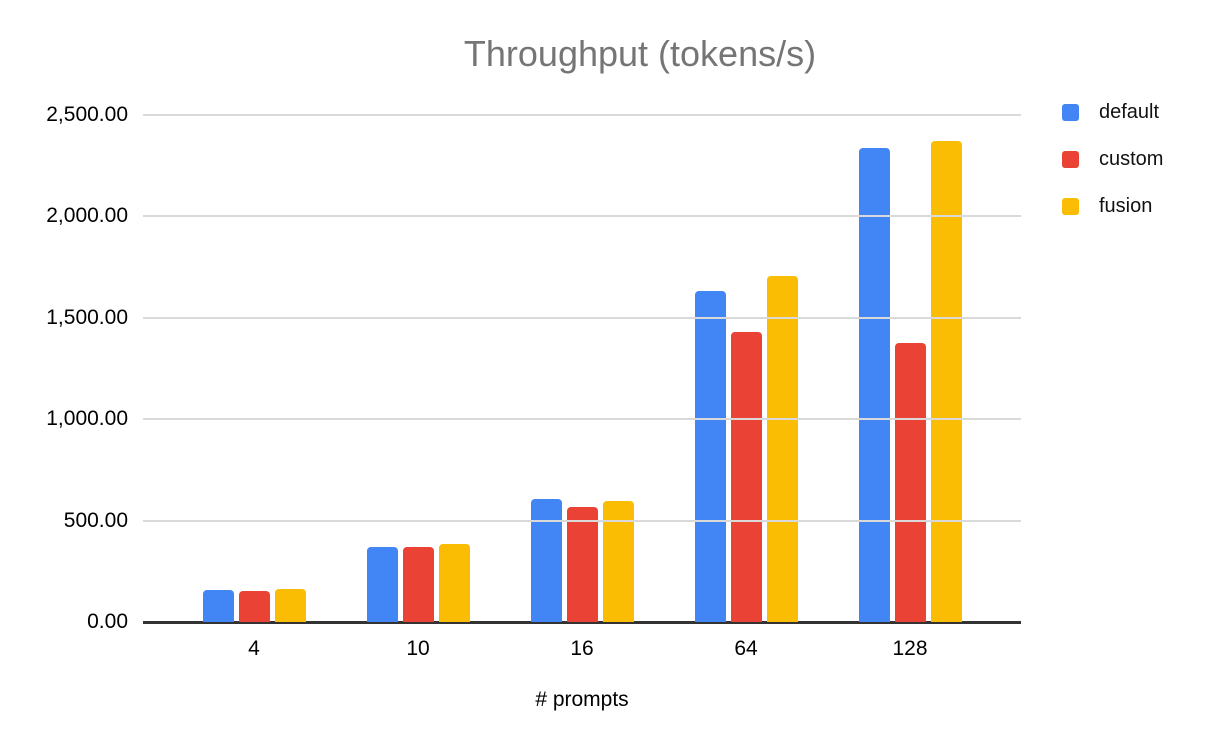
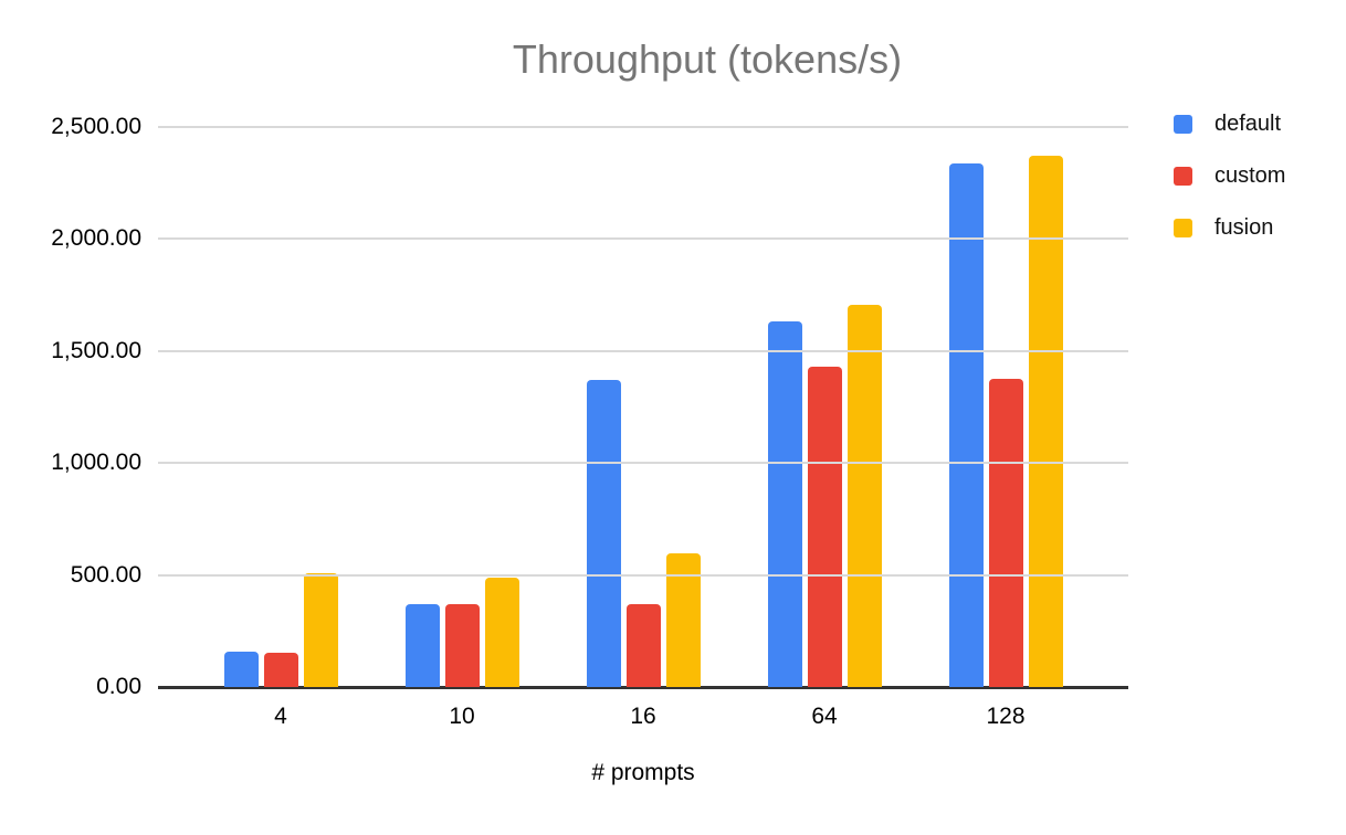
fusion/4: 160 -> 510
fusion/10: 390 -> 490
default/16: 600 -> 1370
custom/16: 570 -> 370
